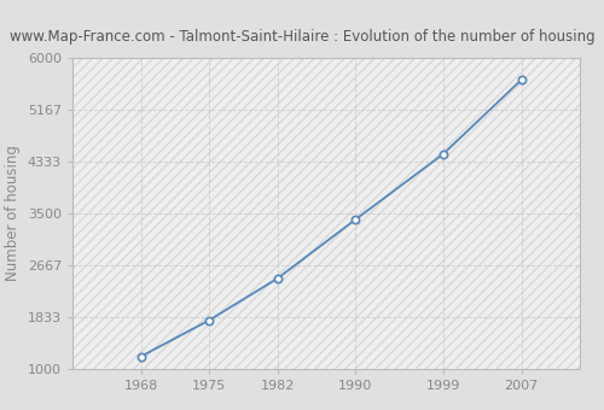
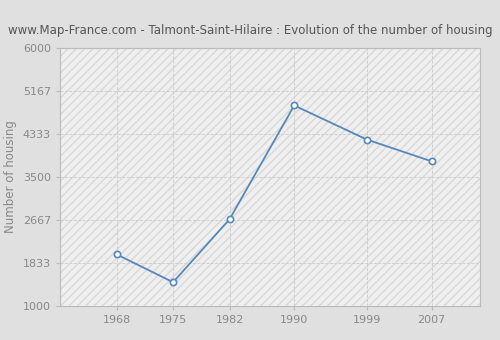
1968: 1200 -> 2000
1975: 1780 -> 1460
1982: 2450 -> 2680
1990: 3400 -> 4880
1999: 4450 -> 4220
2007: 5640 -> 3800
